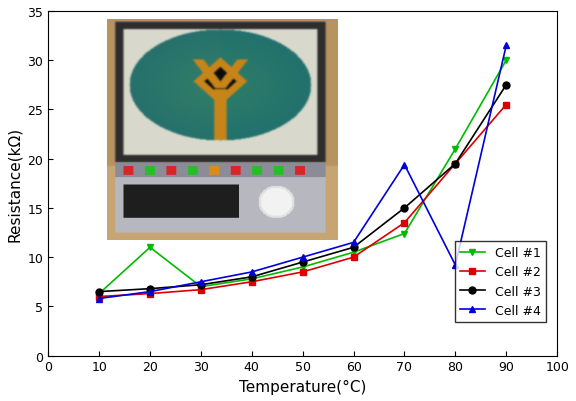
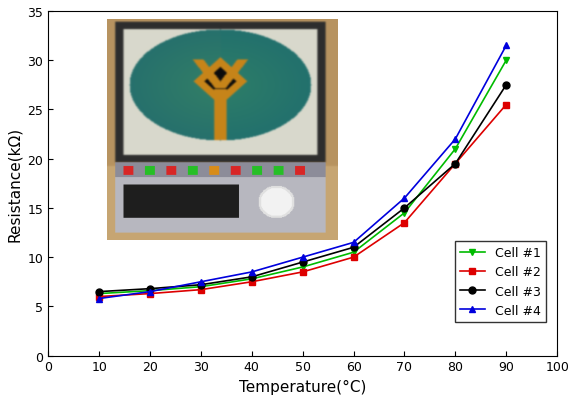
Cell #1/20: 11.0 -> 6.6
Cell #1/70: 12.4 -> 14.5
Cell #4/70: 19.4 -> 16.0
Cell #4/80: 9.2 -> 22.0
